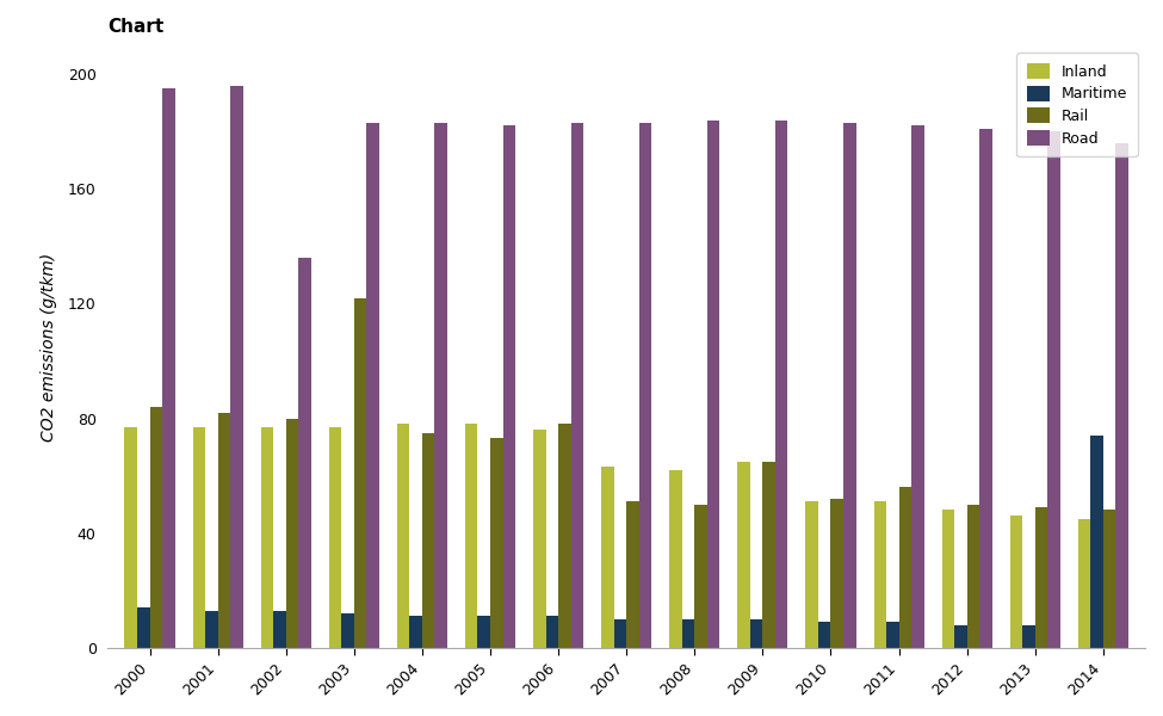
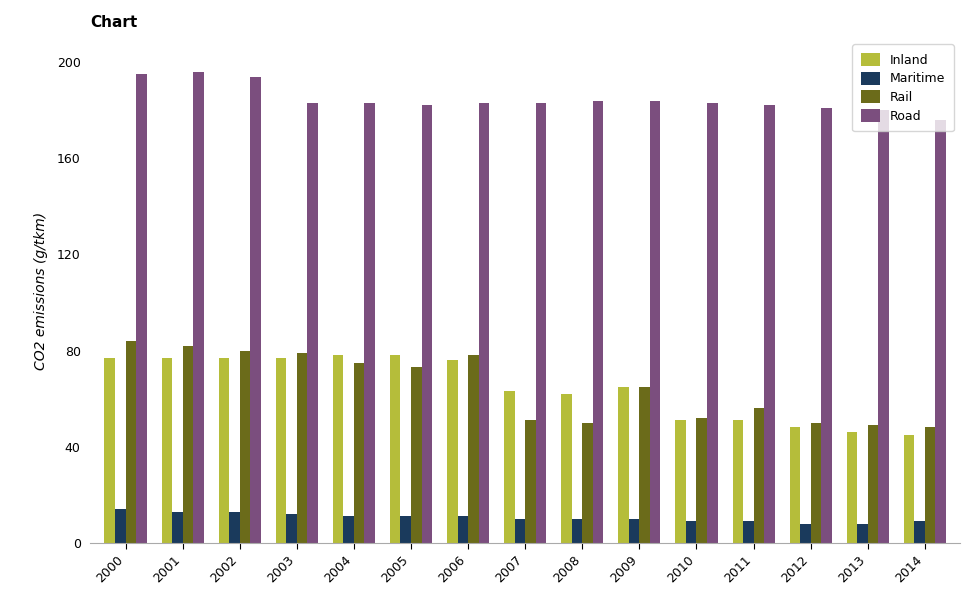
Road/2002: 136 -> 194
Rail/2003: 122 -> 79
Maritime/2014: 74 -> 9
